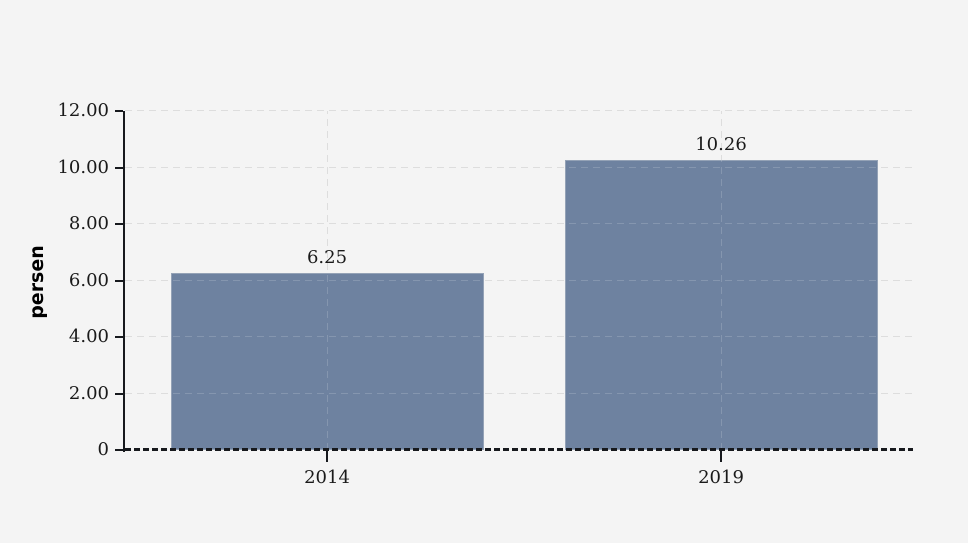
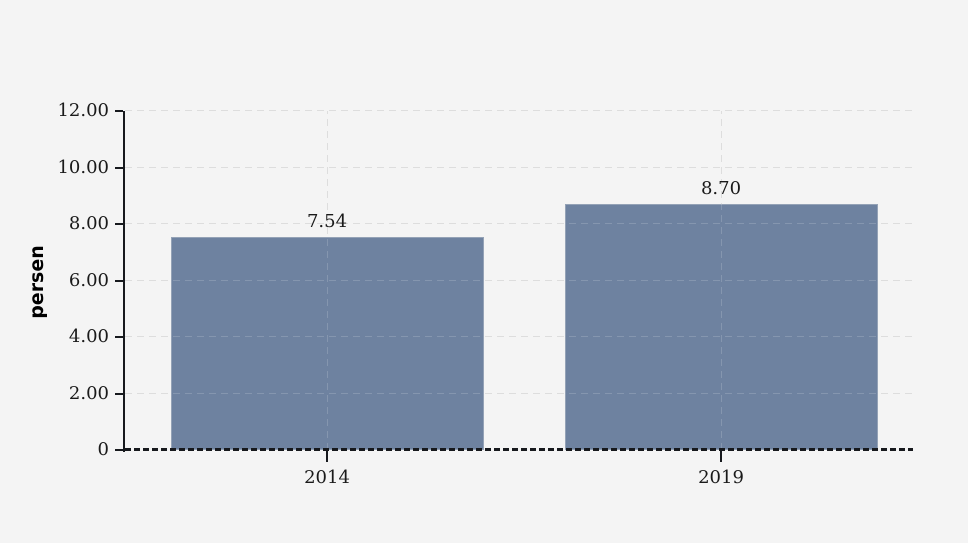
2014: 6.25 -> 7.54
2019: 10.26 -> 8.70
